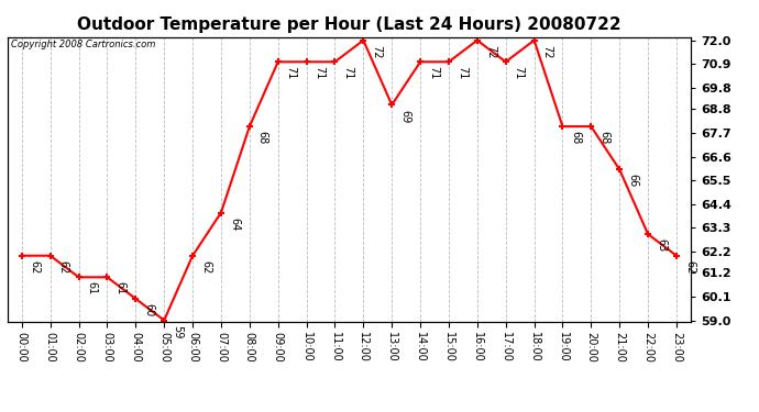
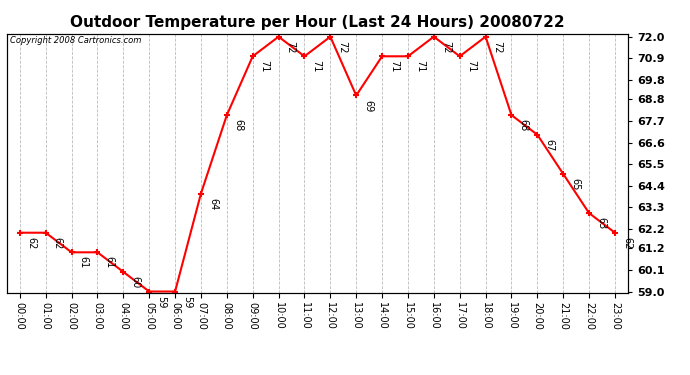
06:00: 62 -> 59
10:00: 71 -> 72
20:00: 68 -> 67
21:00: 66 -> 65
